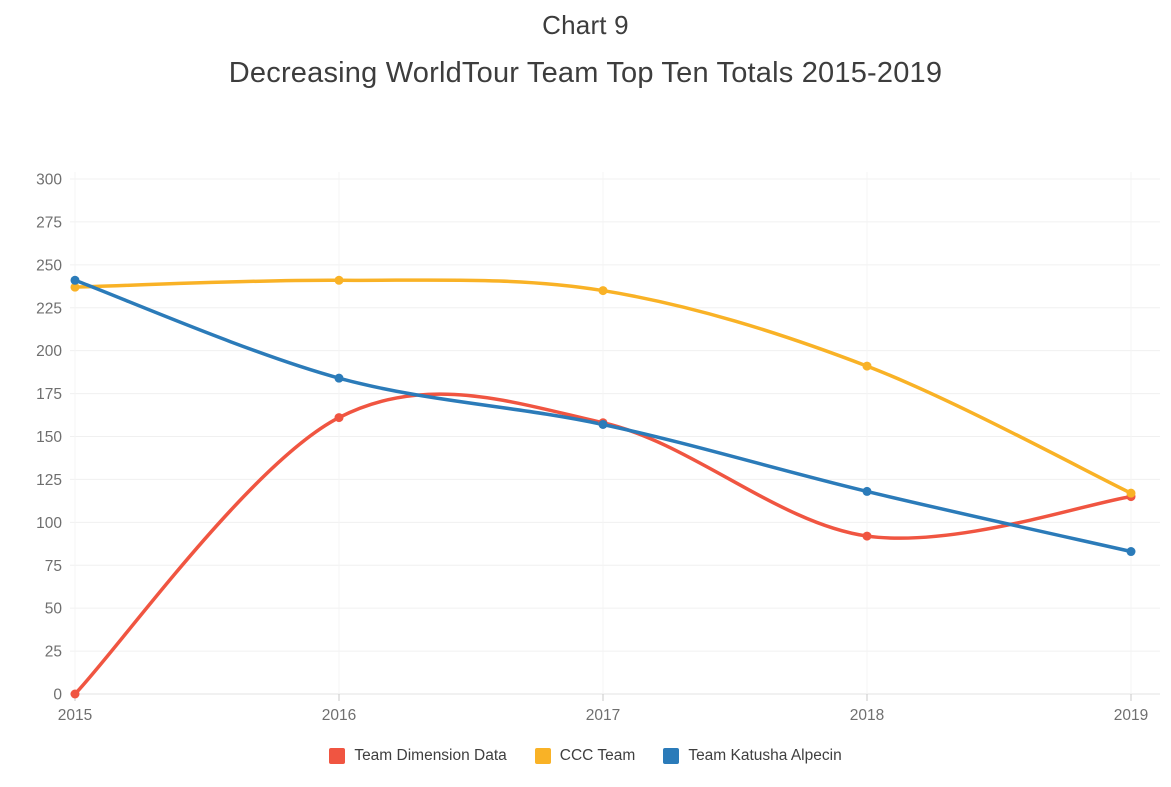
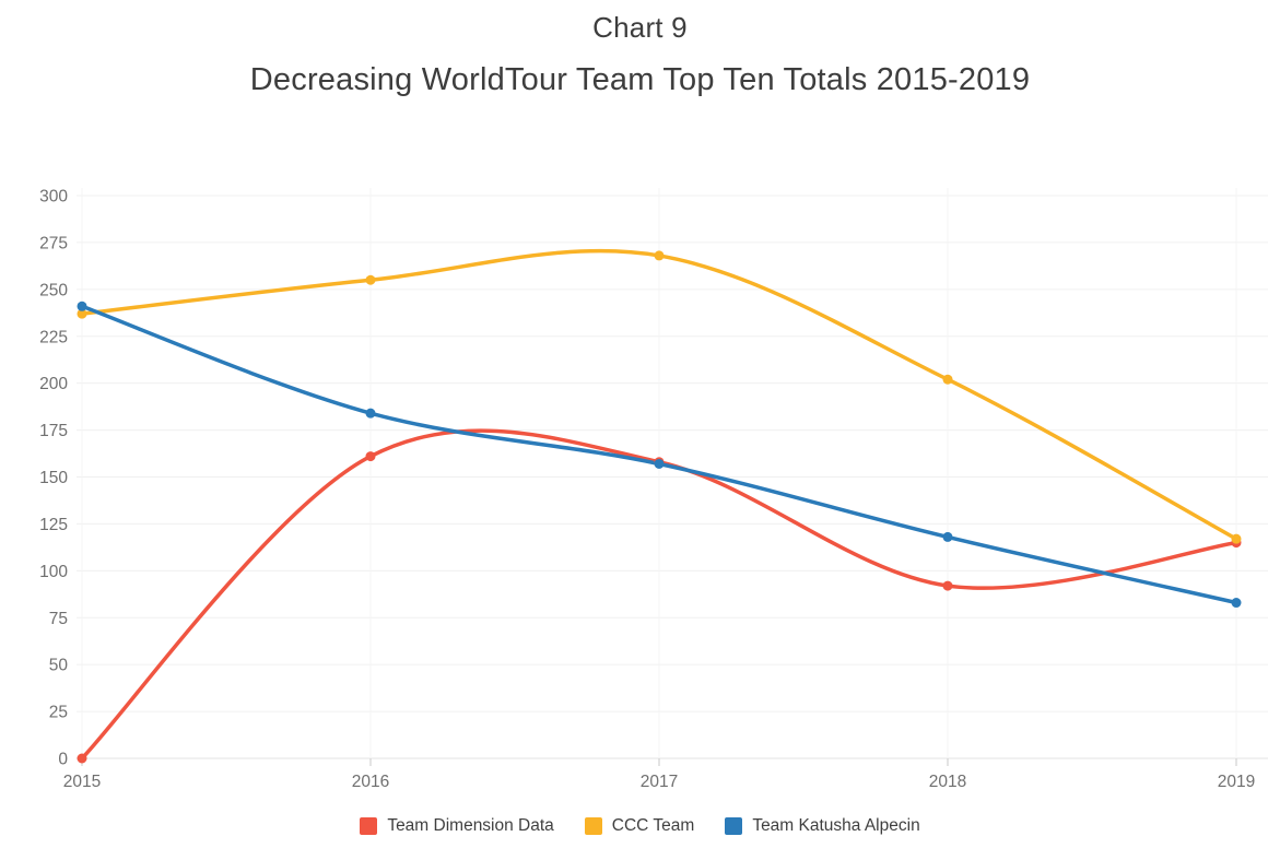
CCC Team/2016: 241 -> 255
CCC Team/2017: 235 -> 268
CCC Team/2018: 191 -> 202
